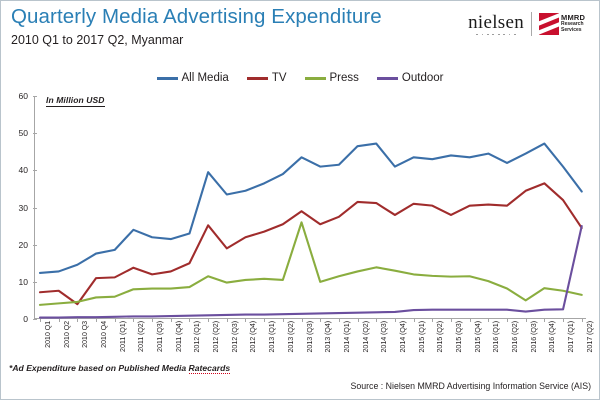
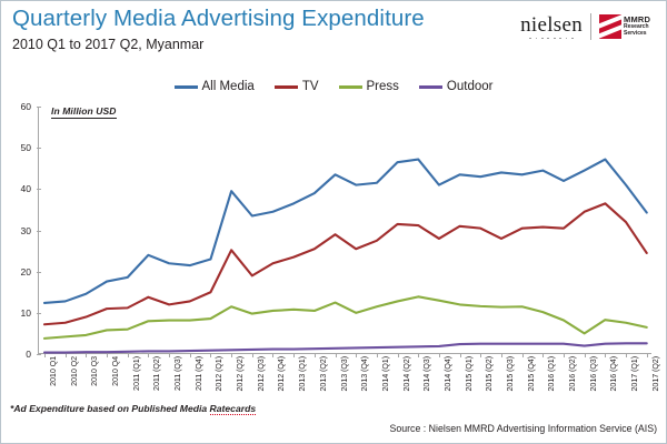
TV/2010 Q3: 4 -> 9
Press/2013 (Q3): 26 -> 12
Outdoor/2017 (Q2): 25 -> 3
